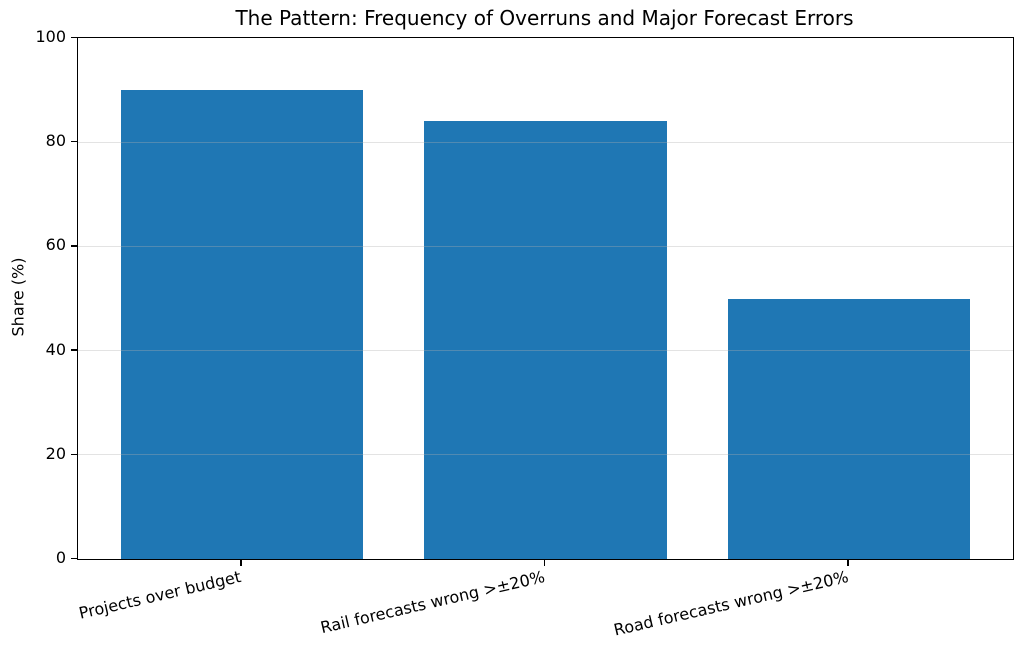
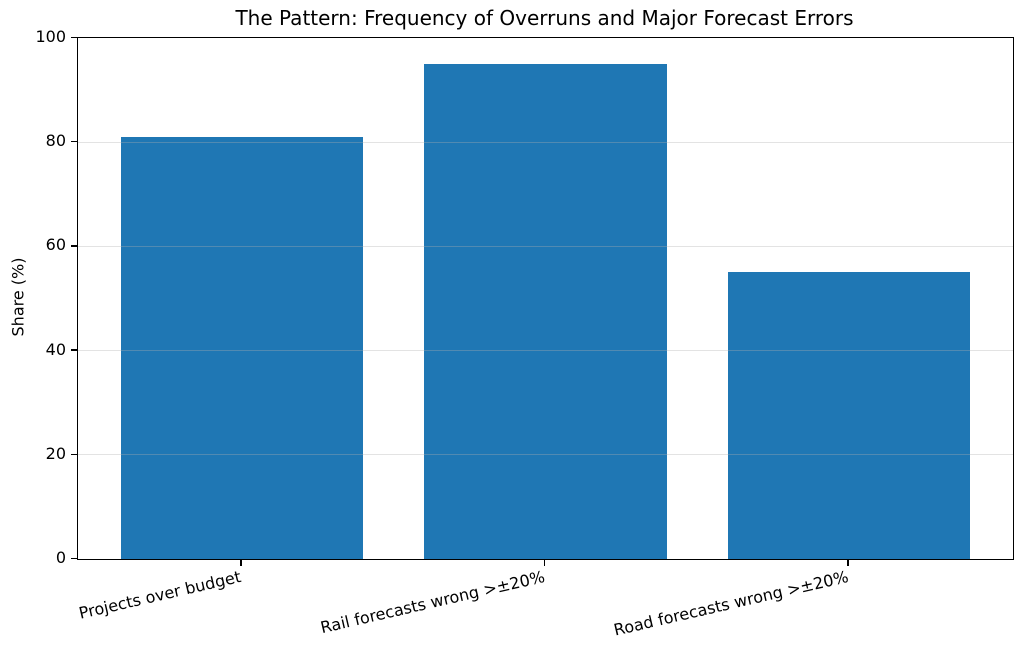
Projects over budget: 90 -> 81
Rail forecasts wrong >±20%: 84 -> 95
Road forecasts wrong >±20%: 50 -> 55
